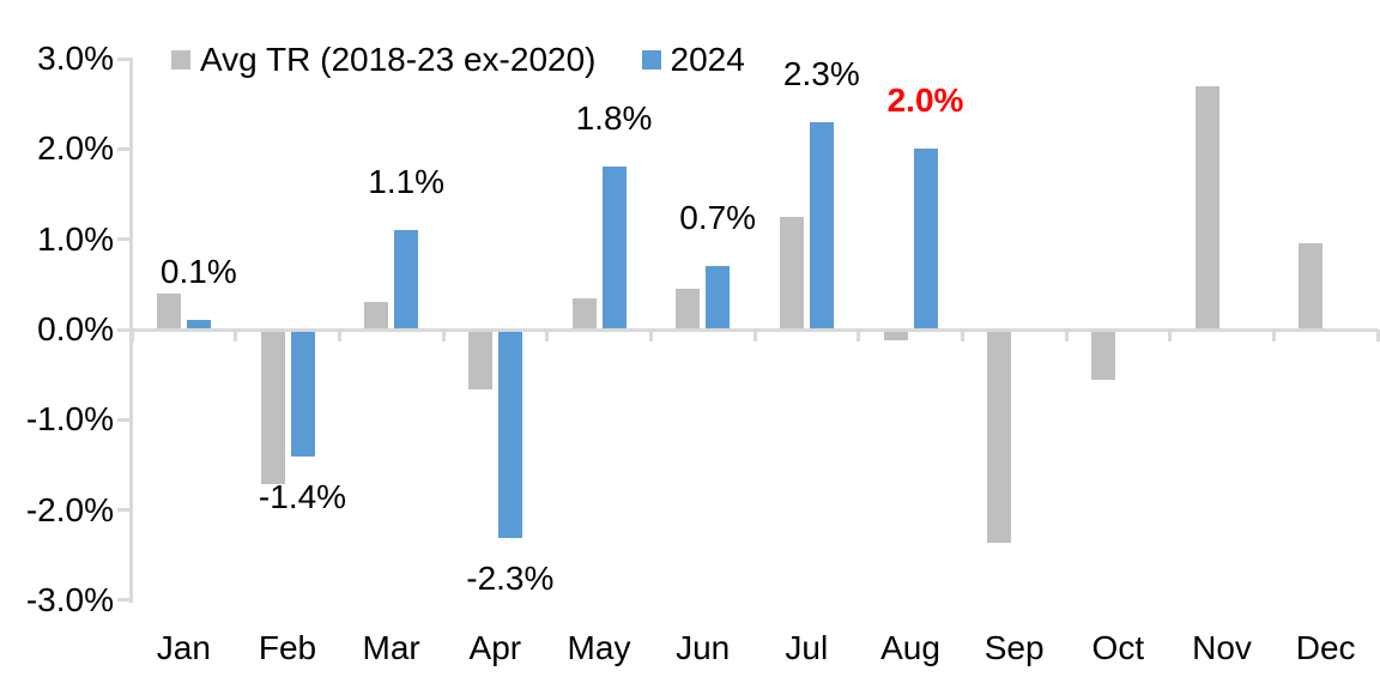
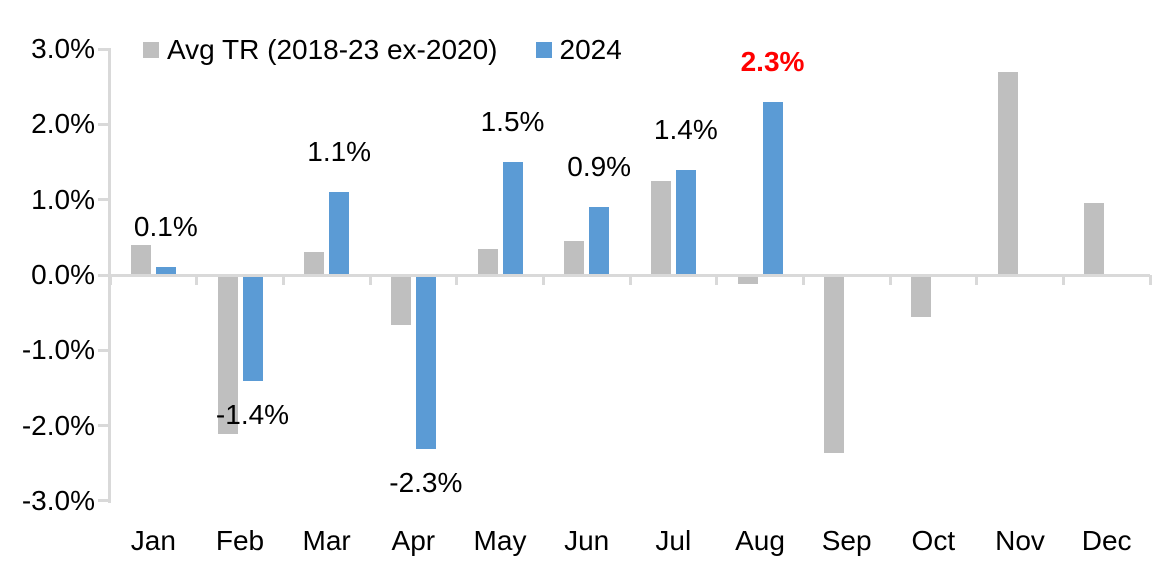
Avg TR (2018-23 ex-2020)/Feb: -1.7% -> -2.1%
2024/May: 1.8% -> 1.5%
2024/Jun: 0.7% -> 0.9%
2024/Jul: 2.3% -> 1.4%
2024/Aug: 2.0% -> 2.3%
